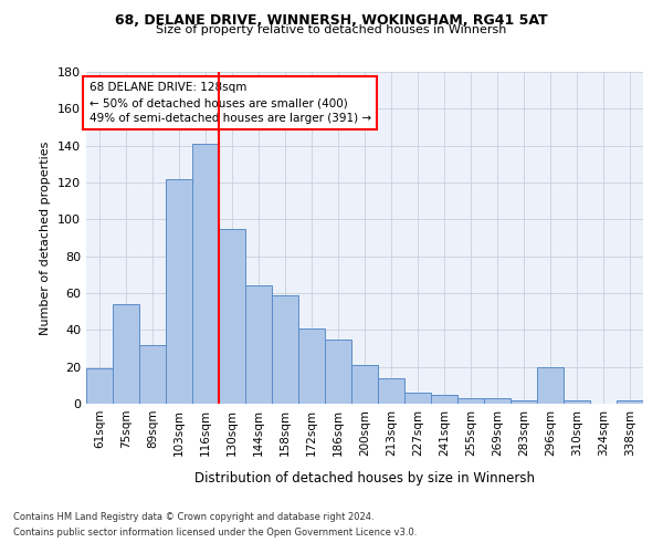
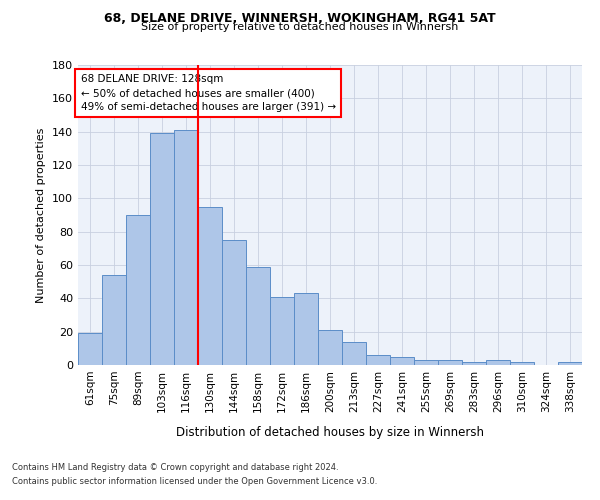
89sqm: 32 -> 90
103sqm: 122 -> 139
144sqm: 64 -> 75
186sqm: 35 -> 43
296sqm: 20 -> 3
